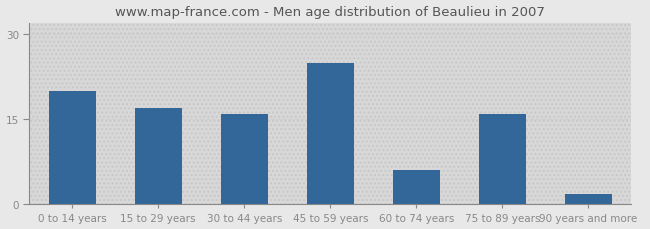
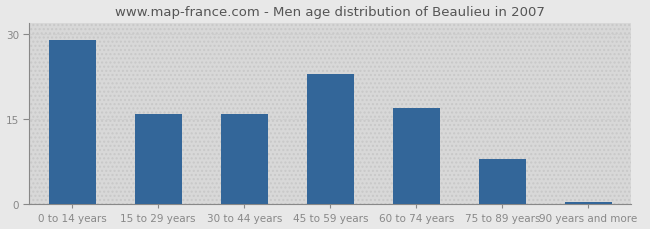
0 to 14 years: 20.0 -> 29.0
15 to 29 years: 17.0 -> 16.0
45 to 59 years: 25.0 -> 23.0
60 to 74 years: 6.0 -> 17.0
75 to 89 years: 16.0 -> 8.0
90 years and more: 1.8 -> 0.5
